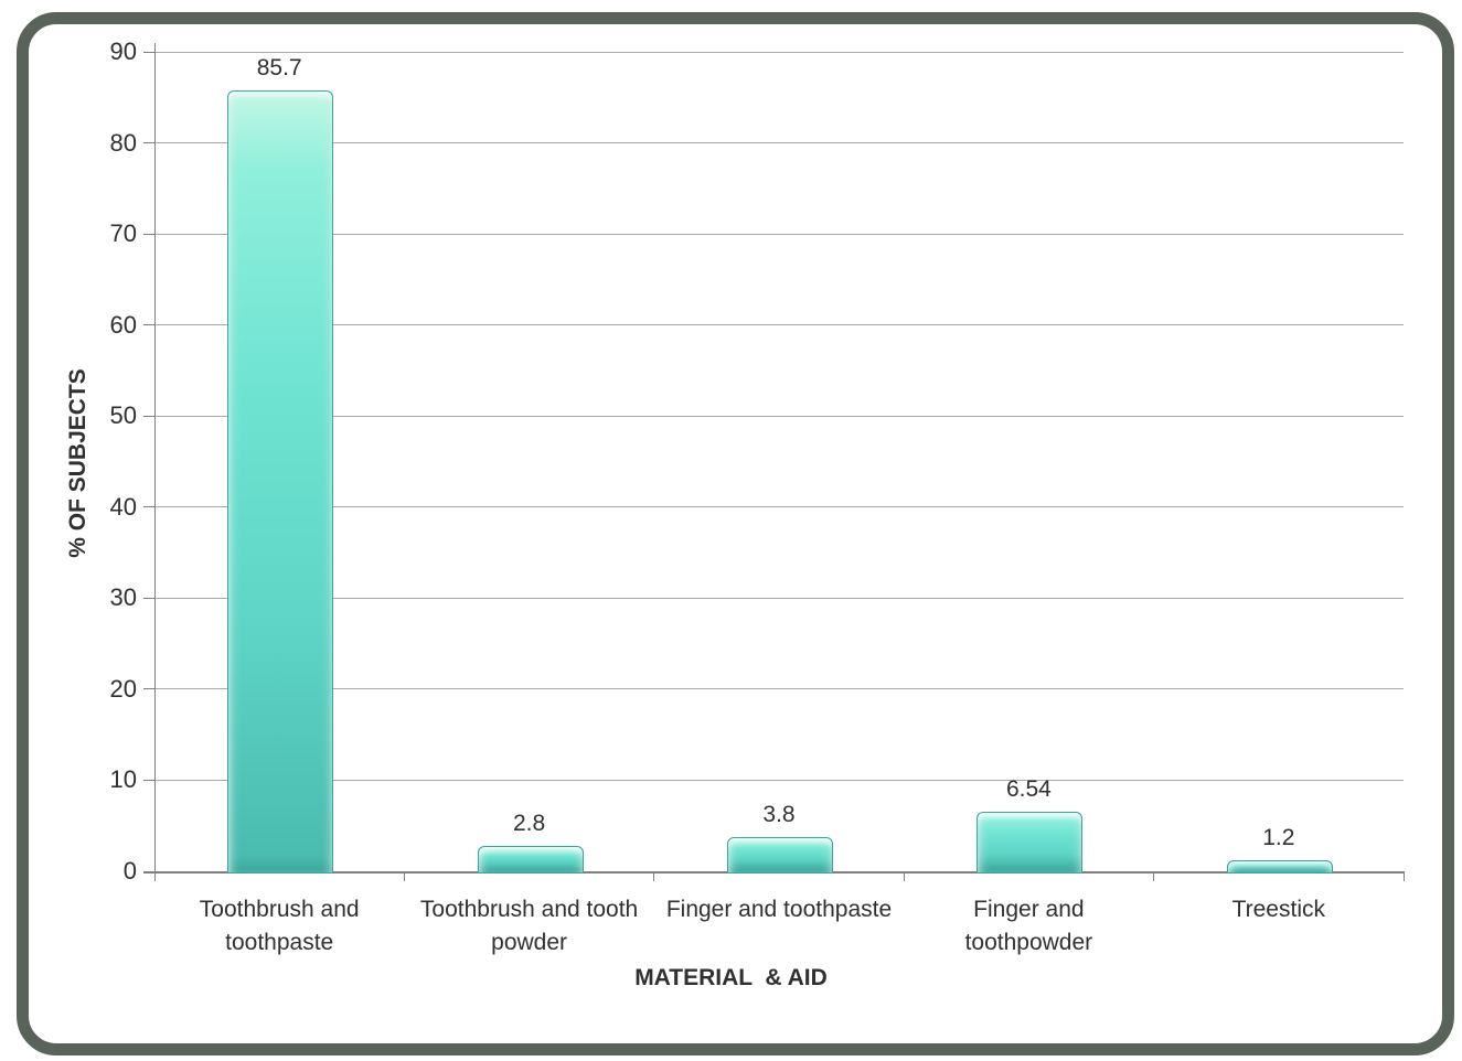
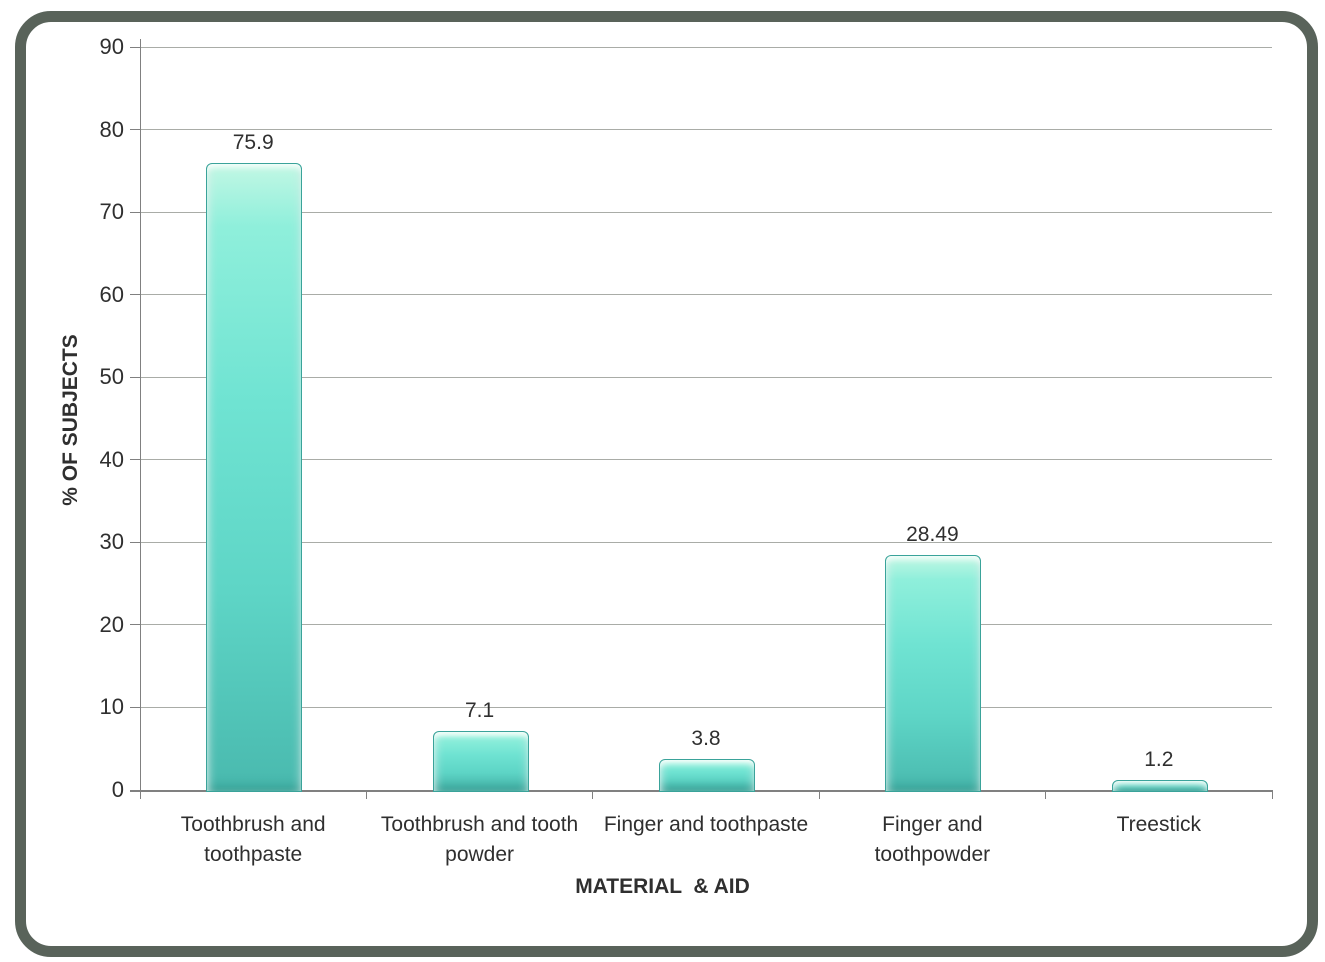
Toothbrush and toothpaste: 85.7 -> 75.9
Toothbrush and tooth powder: 2.8 -> 7.1
Finger and toothpowder: 6.54 -> 28.49
